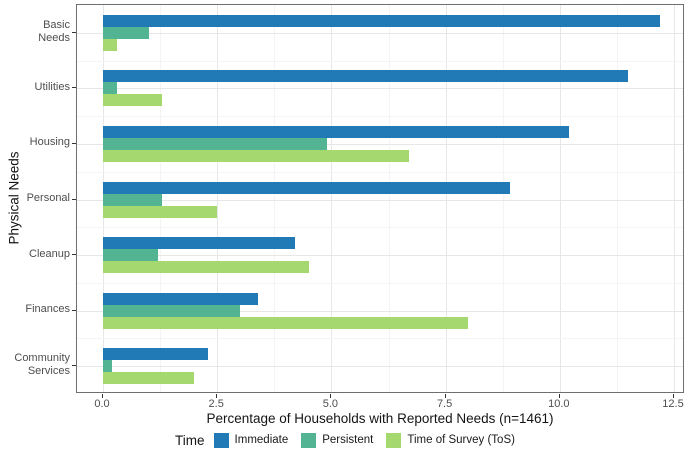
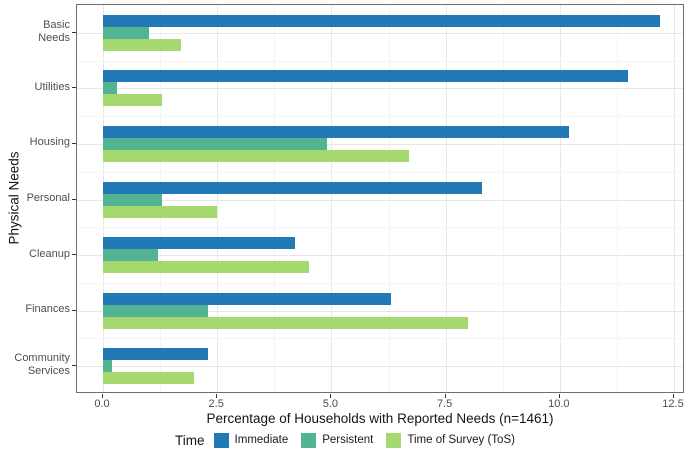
Time of Survey (ToS)/Basic Needs: 0.3 -> 1.7
Immediate/Personal: 8.9 -> 8.3
Immediate/Finances: 3.4 -> 6.3
Persistent/Finances: 3.0 -> 2.3
